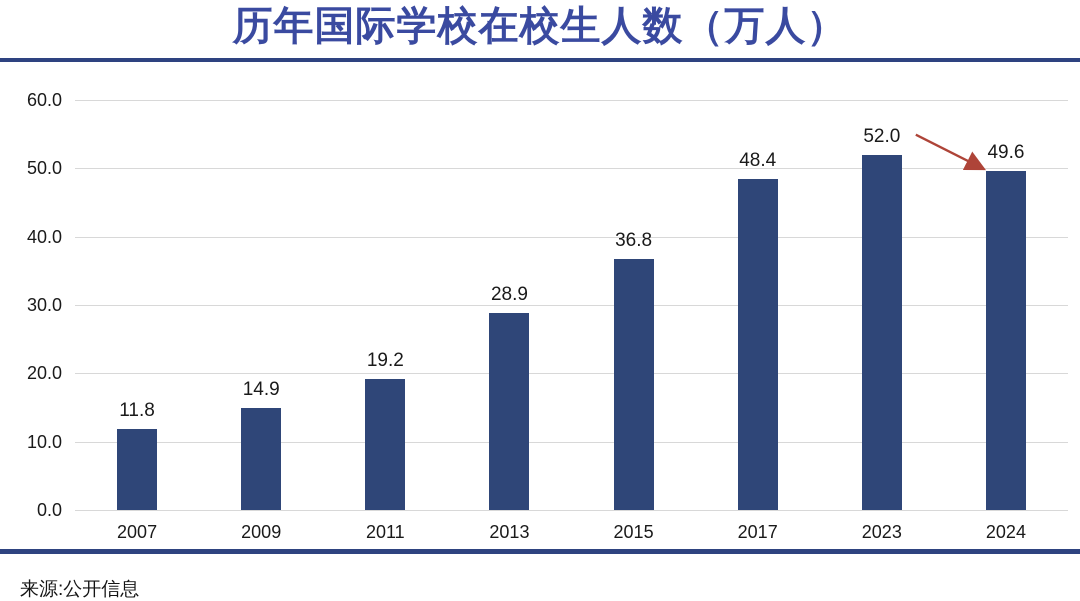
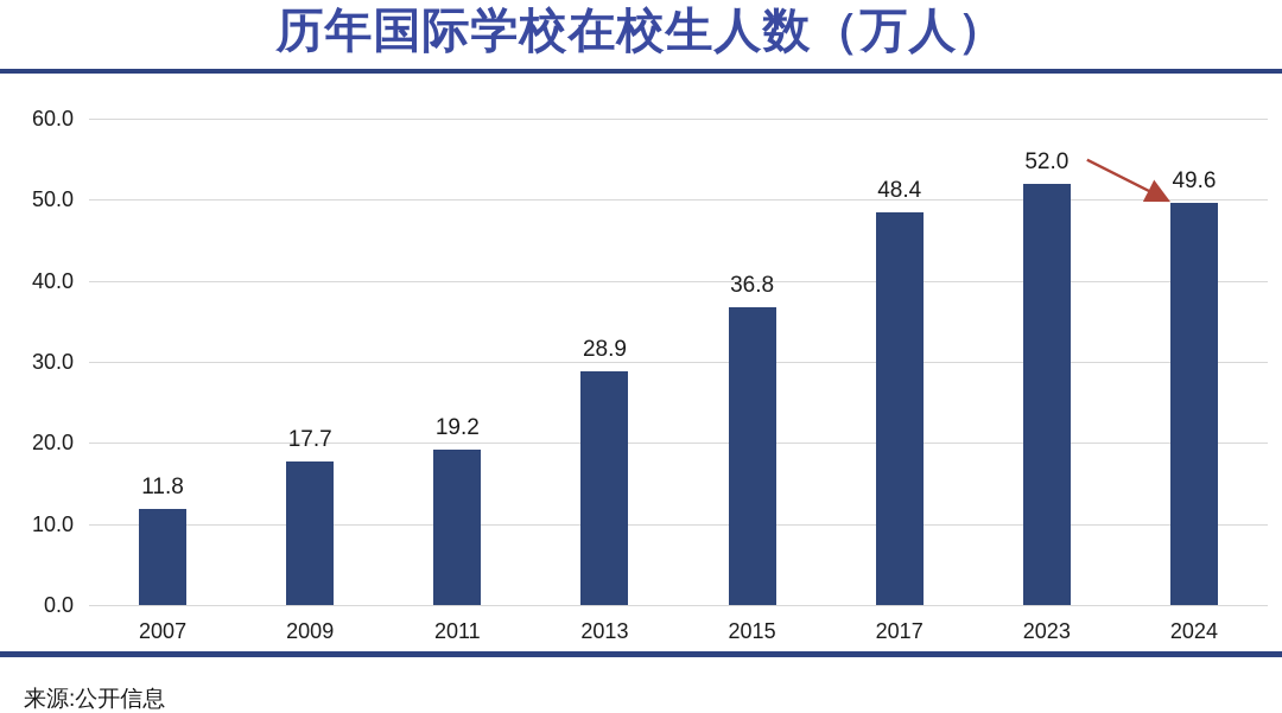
2009: 14.9 -> 17.7
